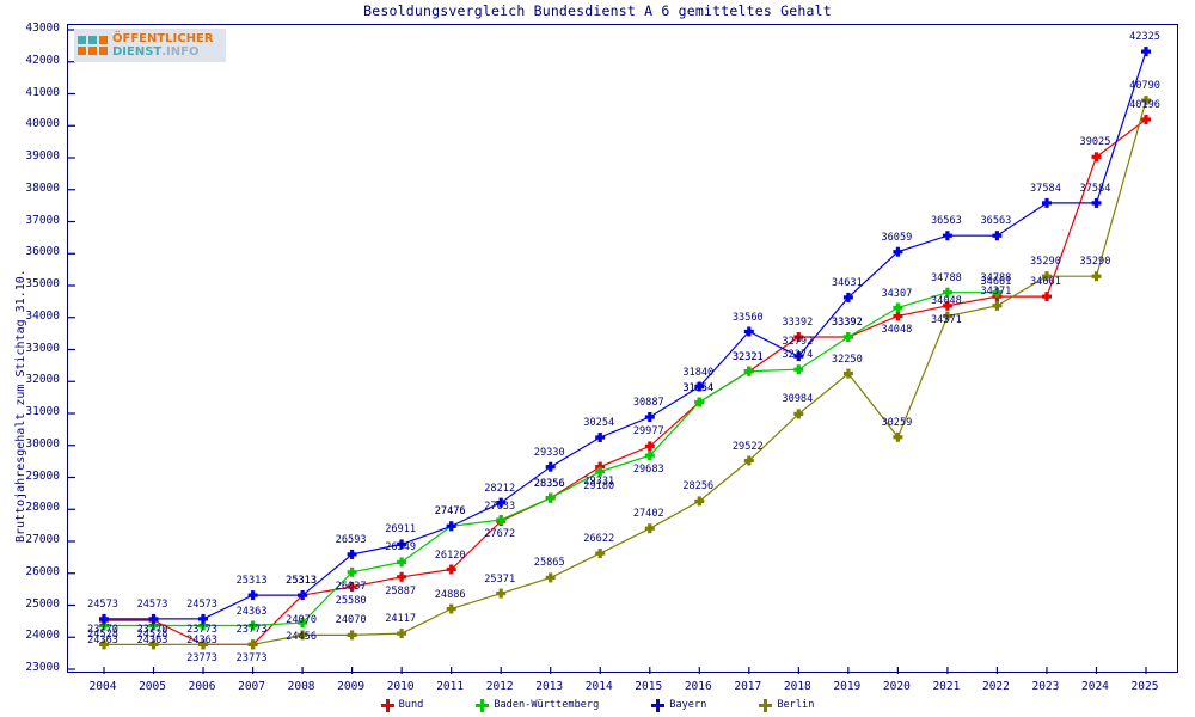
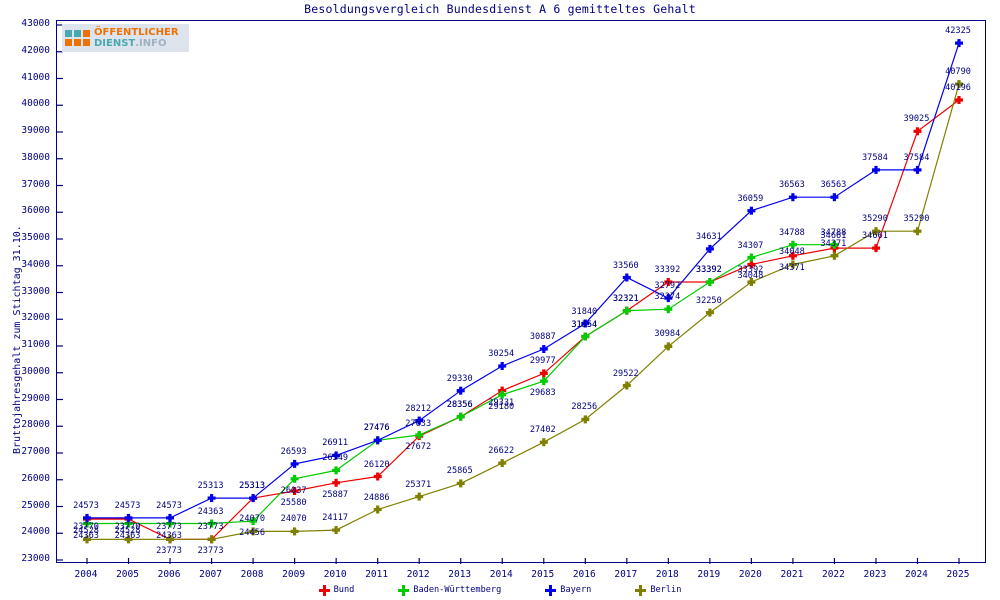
Berlin/2020: 30259 -> 33392
